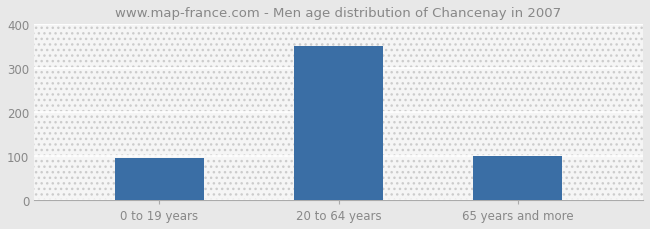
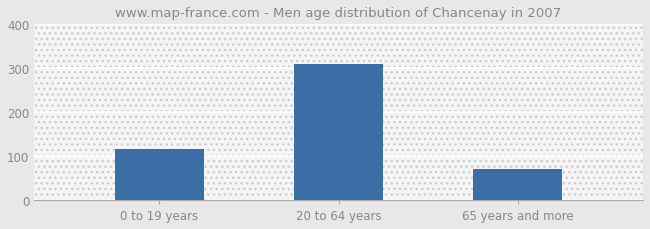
0 to 19 years: 95 -> 117
20 to 64 years: 350 -> 310
65 years and more: 100 -> 70
